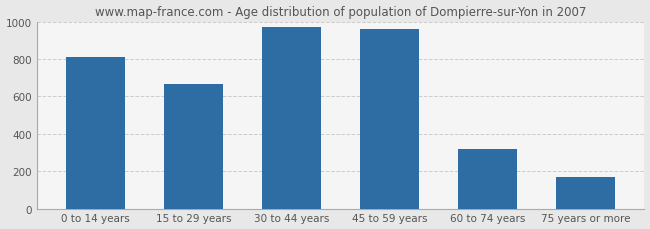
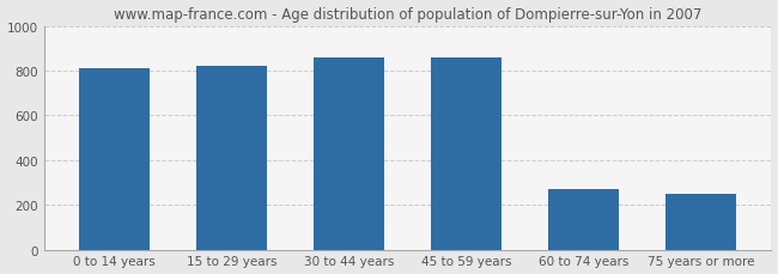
15 to 29 years: 660 -> 820
30 to 44 years: 970 -> 860
45 to 59 years: 960 -> 860
60 to 74 years: 320 -> 270
75 years or more: 170 -> 250
